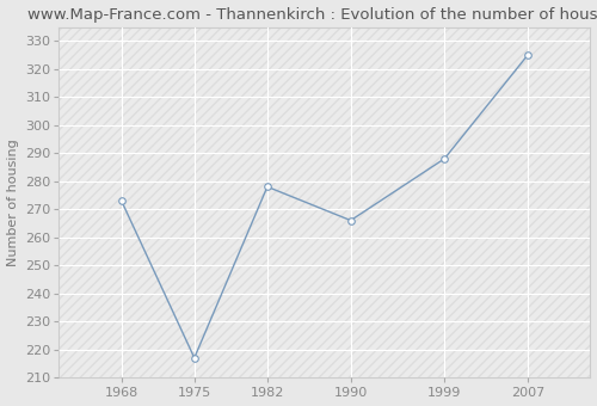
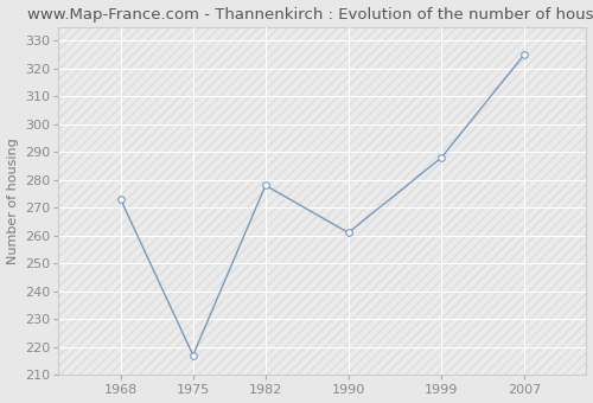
1990: 266 -> 261
